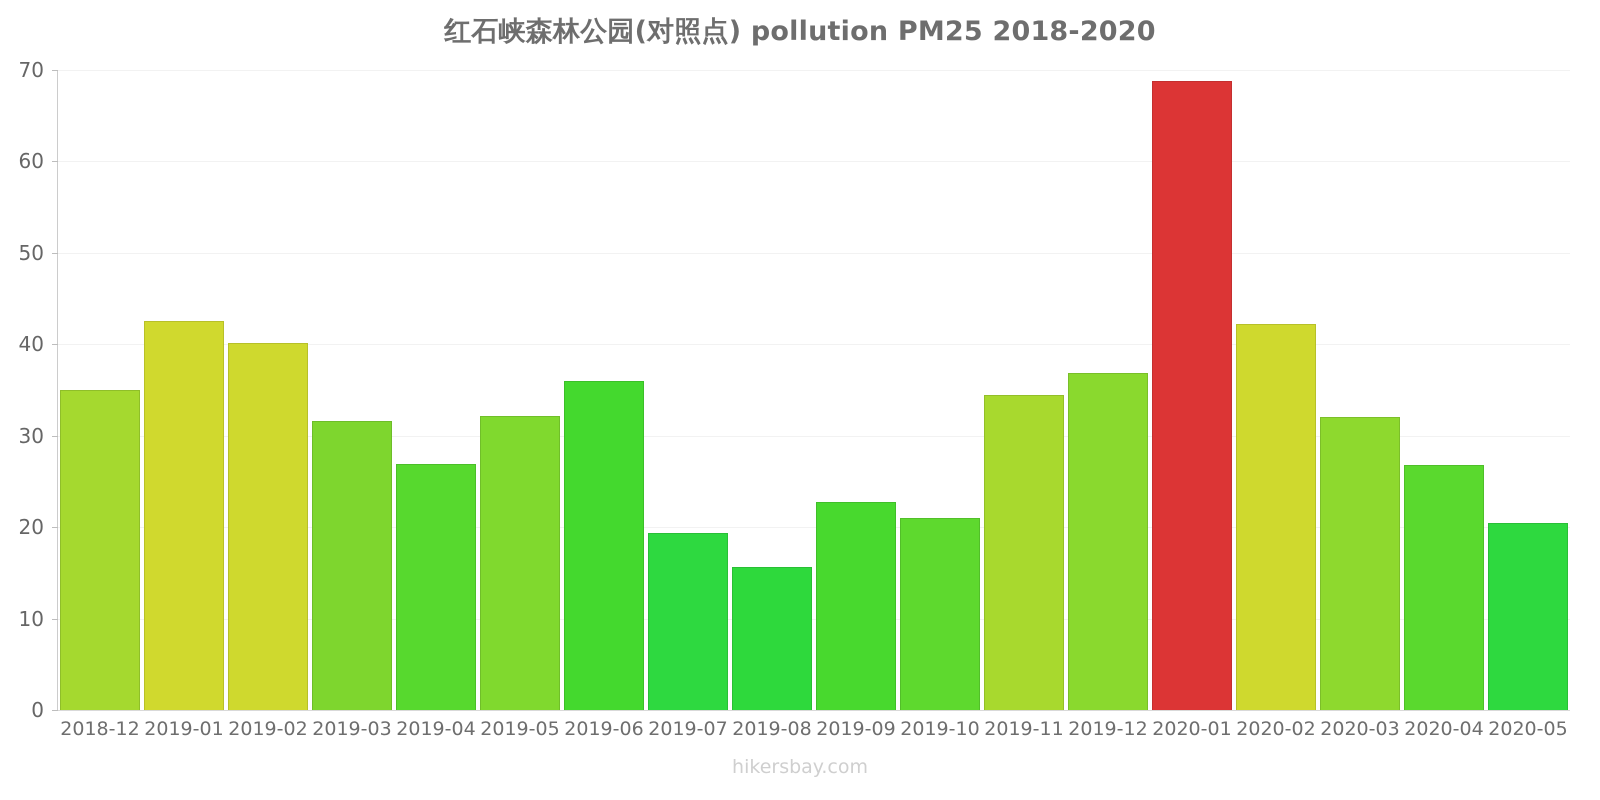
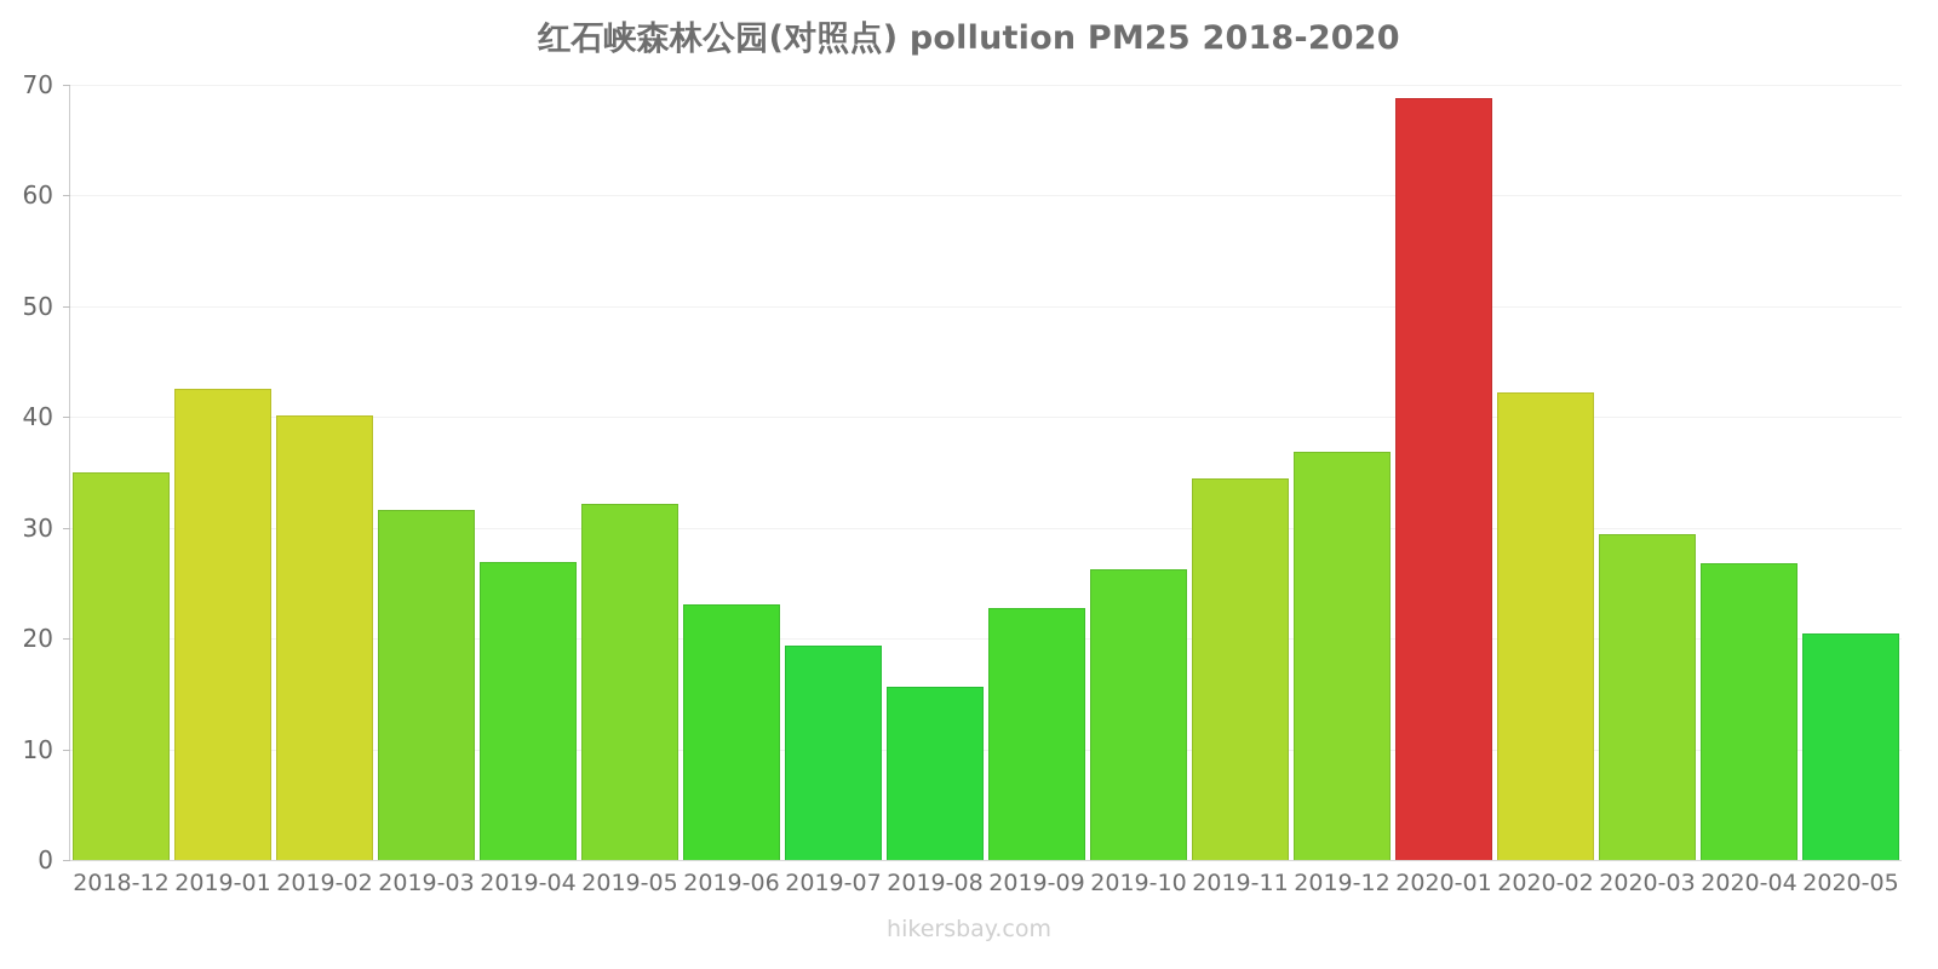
2019-06: 36 -> 23
2019-10: 21 -> 26
2020-03: 32 -> 29
